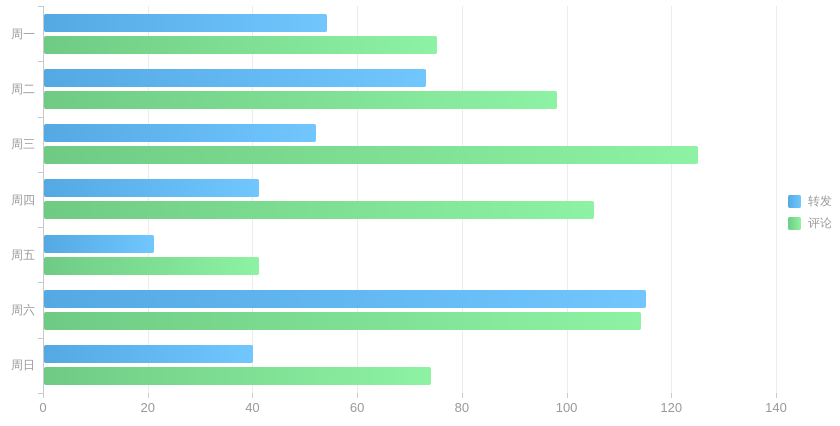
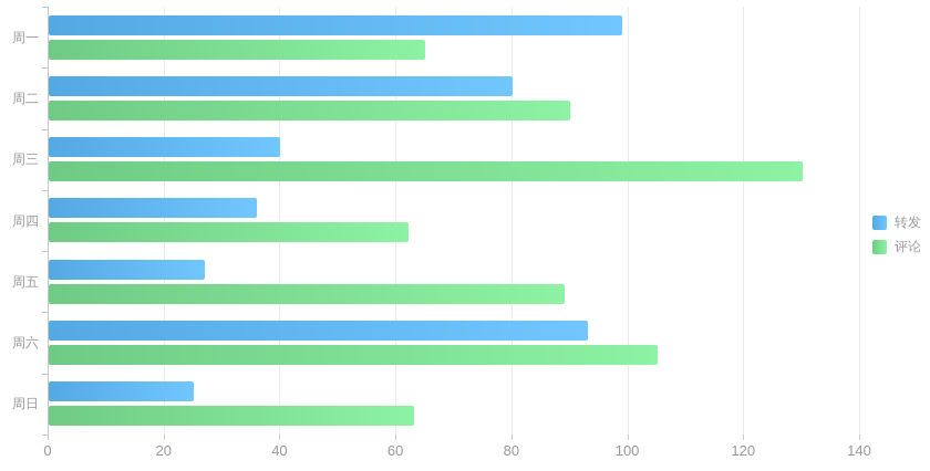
转发/周一: 54 -> 99
评论/周一: 75 -> 65
转发/周二: 73 -> 80
评论/周二: 98 -> 90
转发/周三: 52 -> 40
评论/周三: 125 -> 130
转发/周四: 41 -> 36
评论/周四: 105 -> 62
转发/周五: 21 -> 27
评论/周五: 41 -> 89
转发/周六: 115 -> 93
评论/周六: 114 -> 105
转发/周日: 40 -> 25
评论/周日: 74 -> 63
